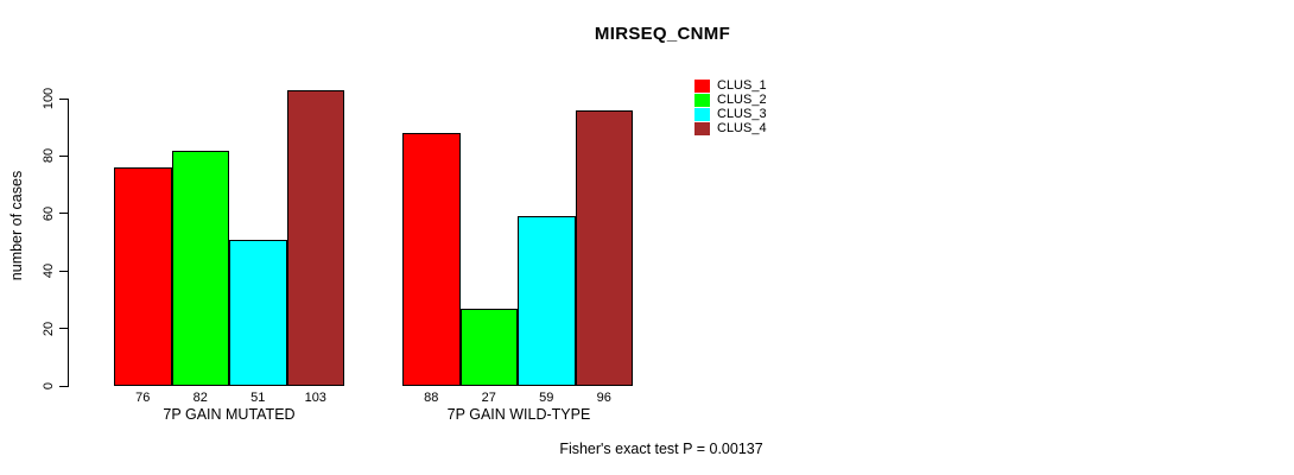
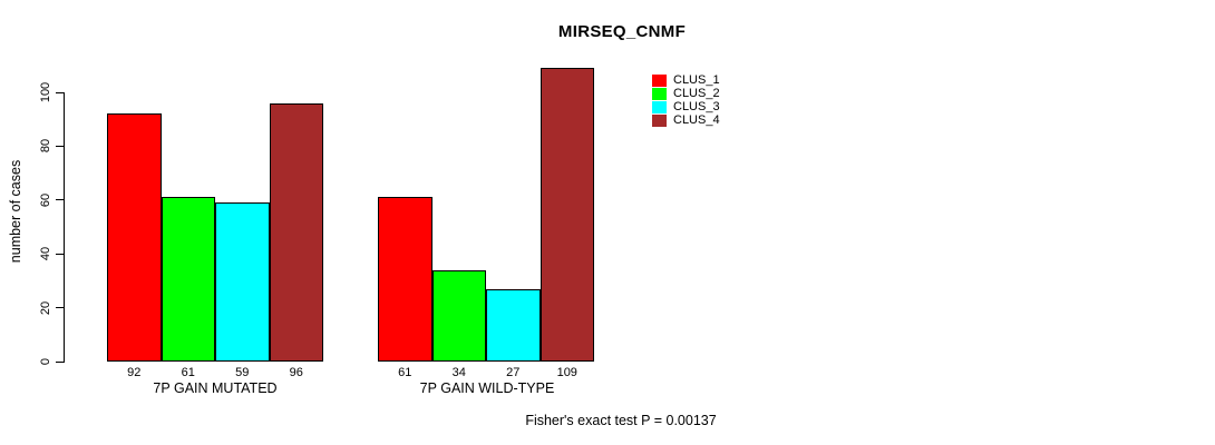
CLUS_1/7P GAIN MUTATED: 76 -> 92
CLUS_2/7P GAIN MUTATED: 82 -> 61
CLUS_3/7P GAIN MUTATED: 51 -> 59
CLUS_4/7P GAIN MUTATED: 103 -> 96
CLUS_1/7P GAIN WILD-TYPE: 88 -> 61
CLUS_2/7P GAIN WILD-TYPE: 27 -> 34
CLUS_3/7P GAIN WILD-TYPE: 59 -> 27
CLUS_4/7P GAIN WILD-TYPE: 96 -> 109
